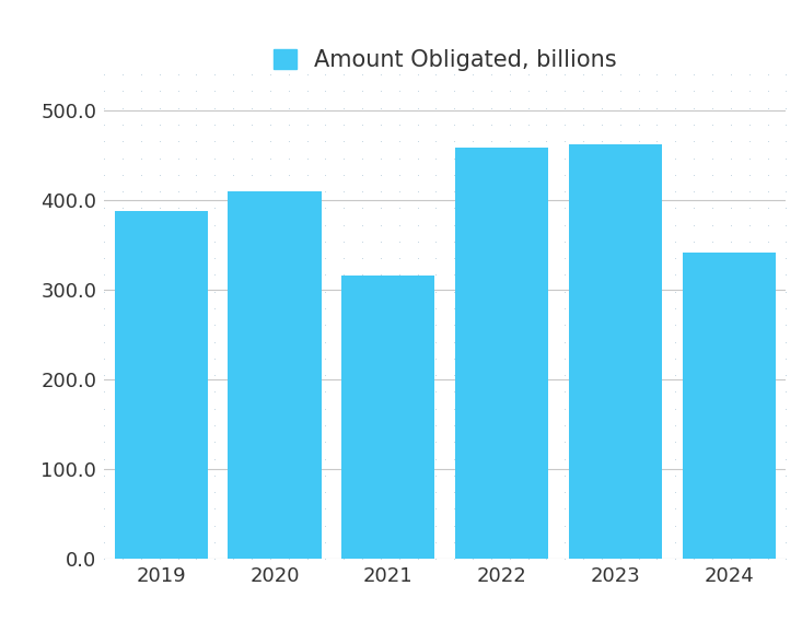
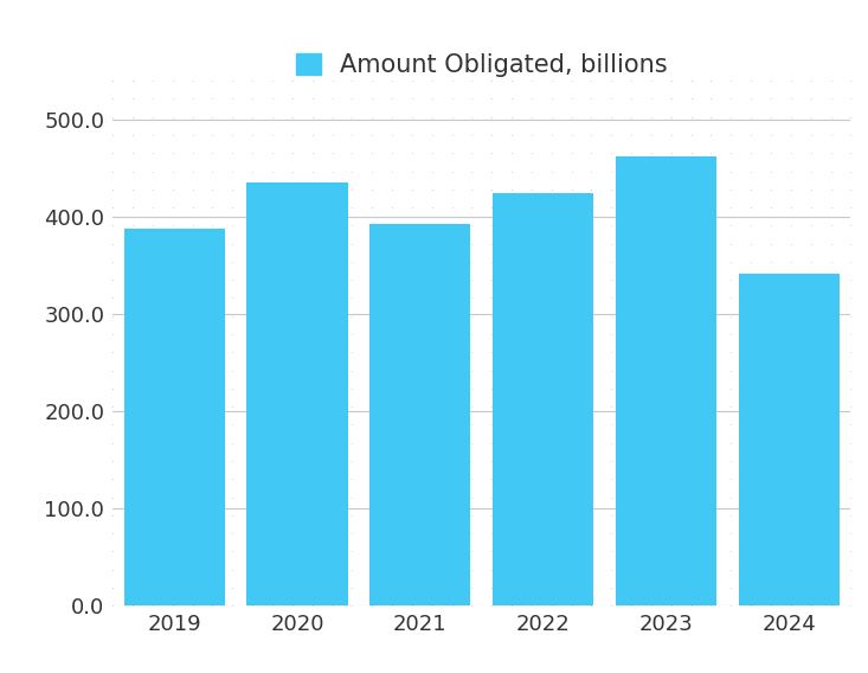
Amount Obligated, billions/2020: 410 -> 435
Amount Obligated, billions/2021: 316 -> 393
Amount Obligated, billions/2022: 458 -> 425
